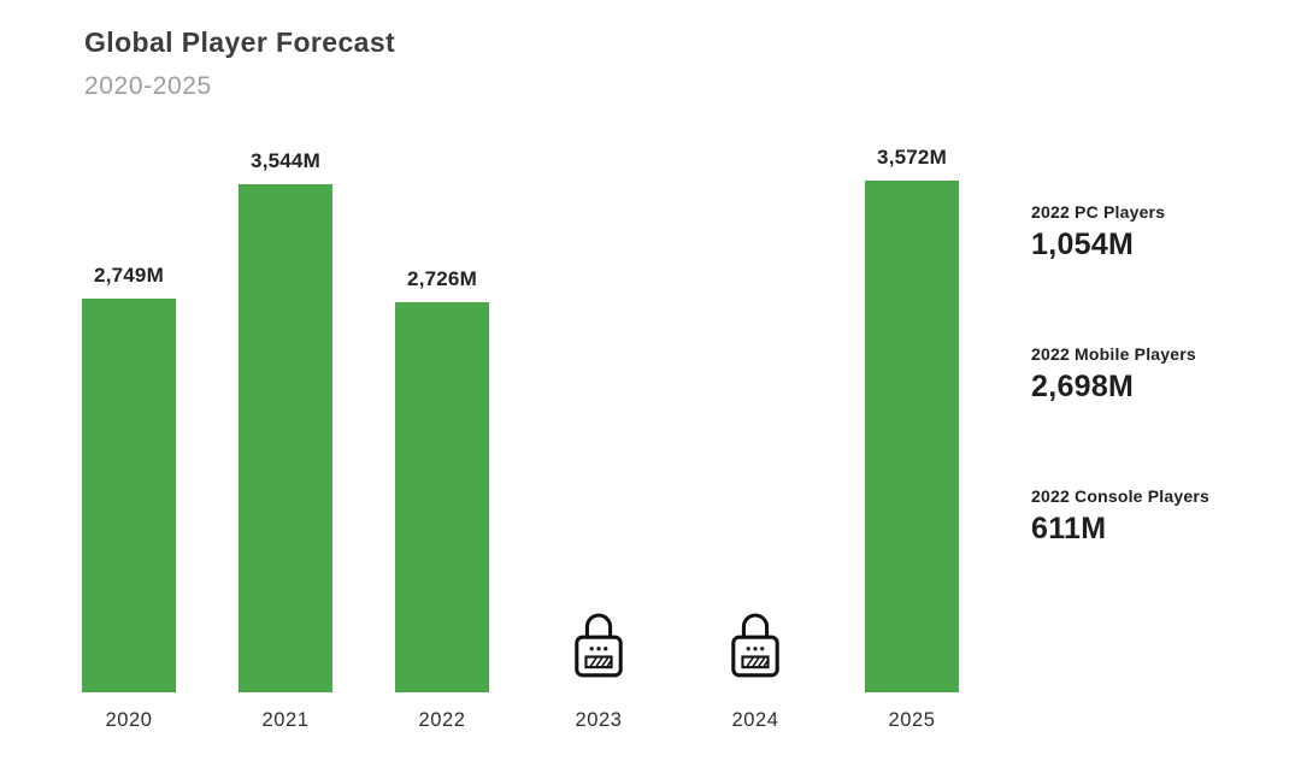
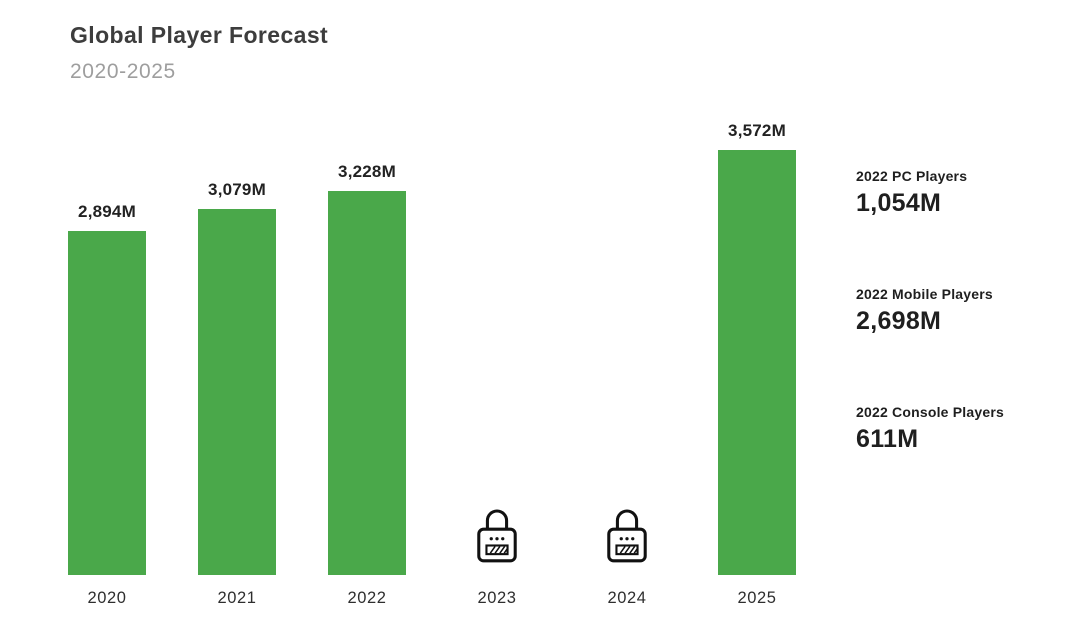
2020: 2,749M -> 2,894M
2021: 3,544M -> 3,079M
2022: 2,726M -> 3,228M
